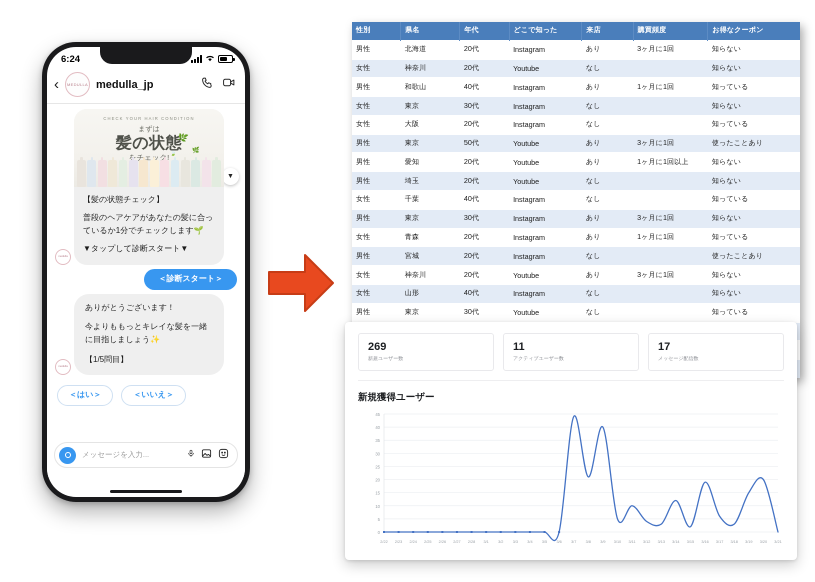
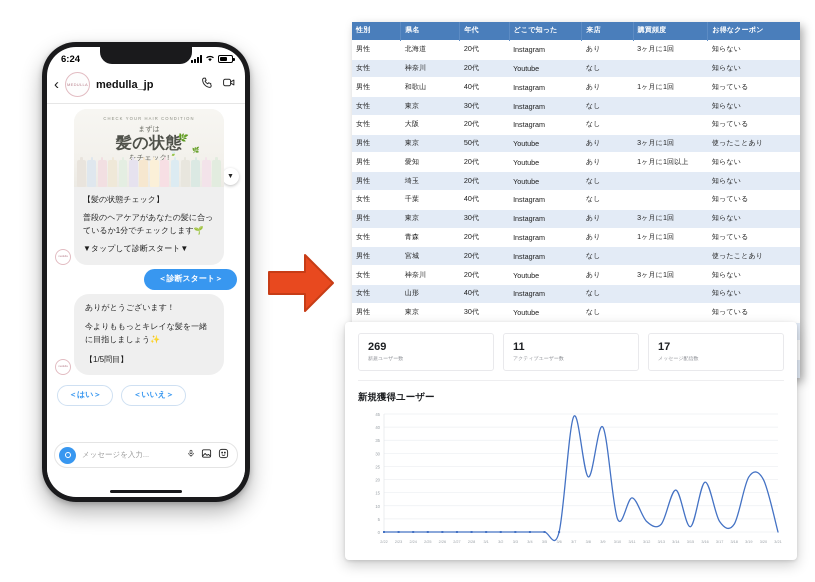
3/11: 10 -> 13
3/14: 12 -> 16
3/17: 6 -> 4
3/19: 15 -> 21
